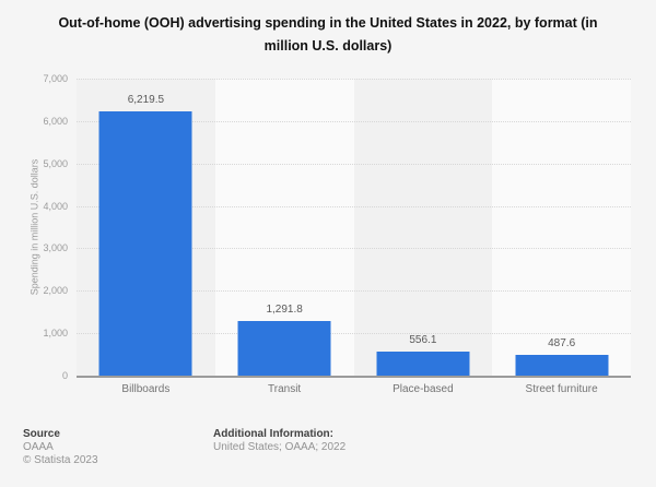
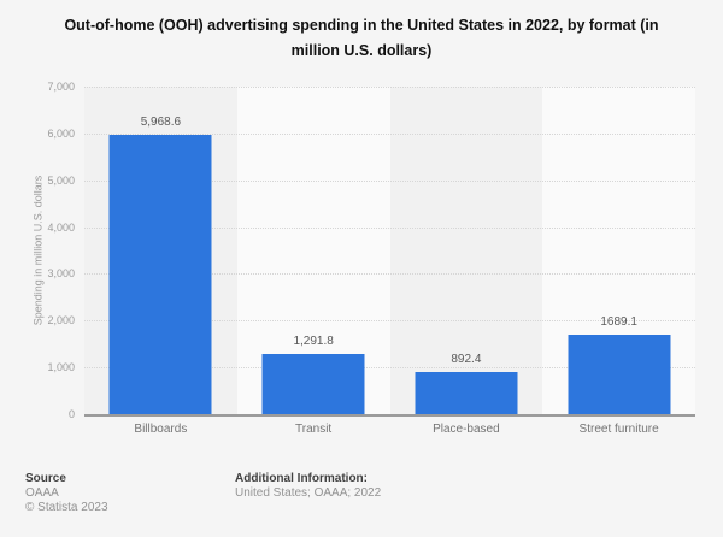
Billboards: 6,219.5 -> 5,968.6
Place-based: 556.1 -> 892.4
Street furniture: 487.6 -> 1689.1
